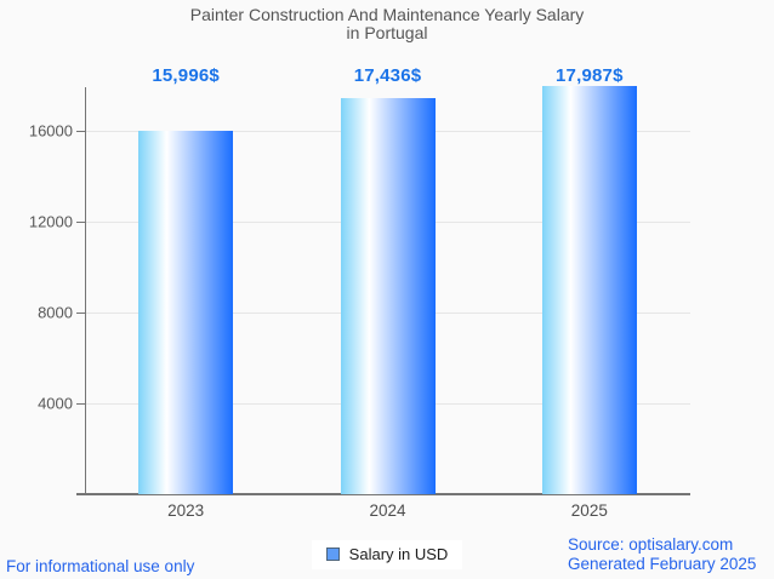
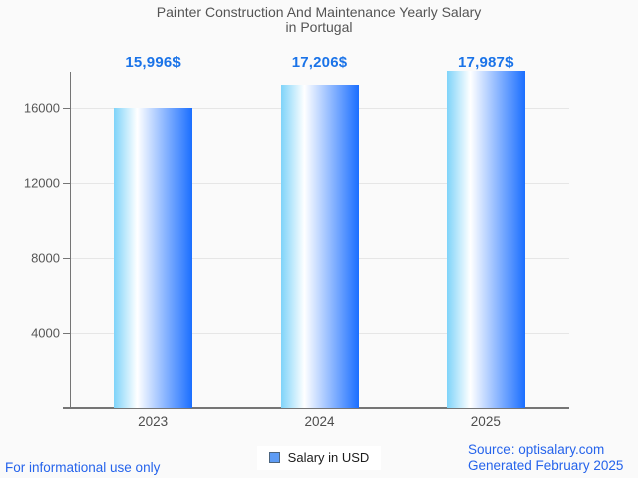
2024: 17,436 -> 17,206
